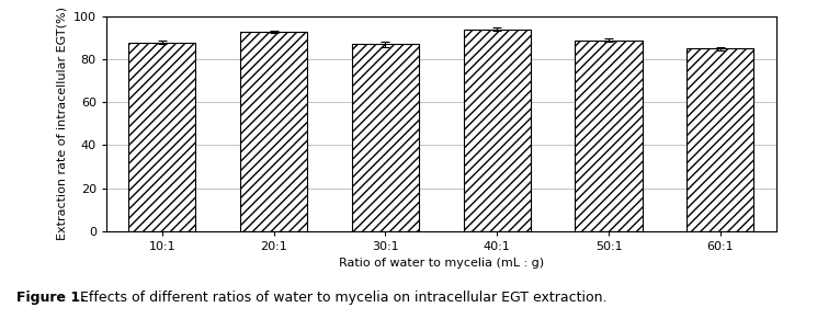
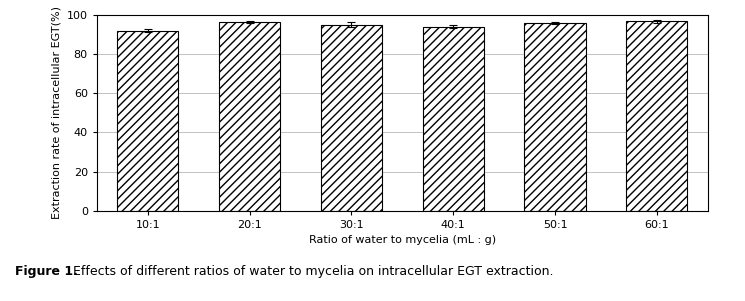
10:1: 88 -> 92
20:1: 93 -> 96
30:1: 87 -> 95
50:1: 89 -> 96
60:1: 85 -> 97
